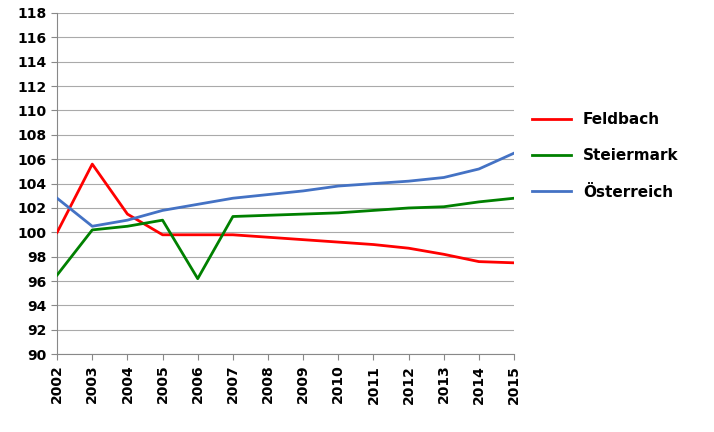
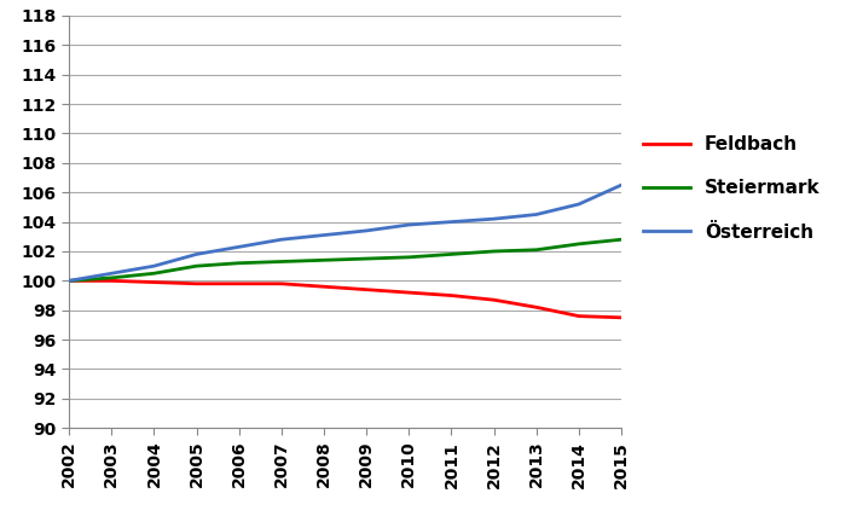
Steiermark/2002: 96.5 -> 100.0
Österreich/2002: 102.8 -> 100.0
Feldbach/2003: 105.6 -> 100.0
Feldbach/2004: 101.5 -> 99.9
Steiermark/2006: 96.2 -> 101.2
